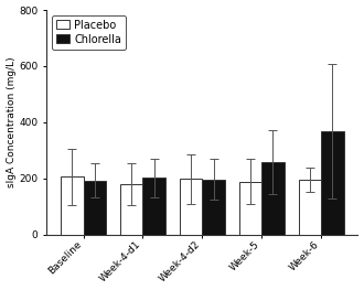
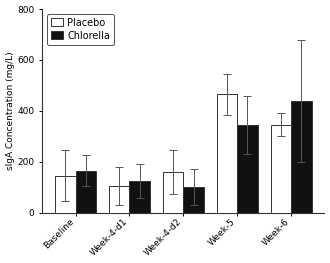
Placebo/Baseline: 205 -> 145
Chlorella/Baseline: 193 -> 165
Placebo/Week-4-d1: 178 -> 105
Chlorella/Week-4-d1: 202 -> 125
Placebo/Week-4-d2: 197 -> 160
Chlorella/Week-4-d2: 196 -> 100
Placebo/Week-5: 188 -> 465
Chlorella/Week-5: 258 -> 345
Placebo/Week-6: 195 -> 345
Chlorella/Week-6: 368 -> 440
